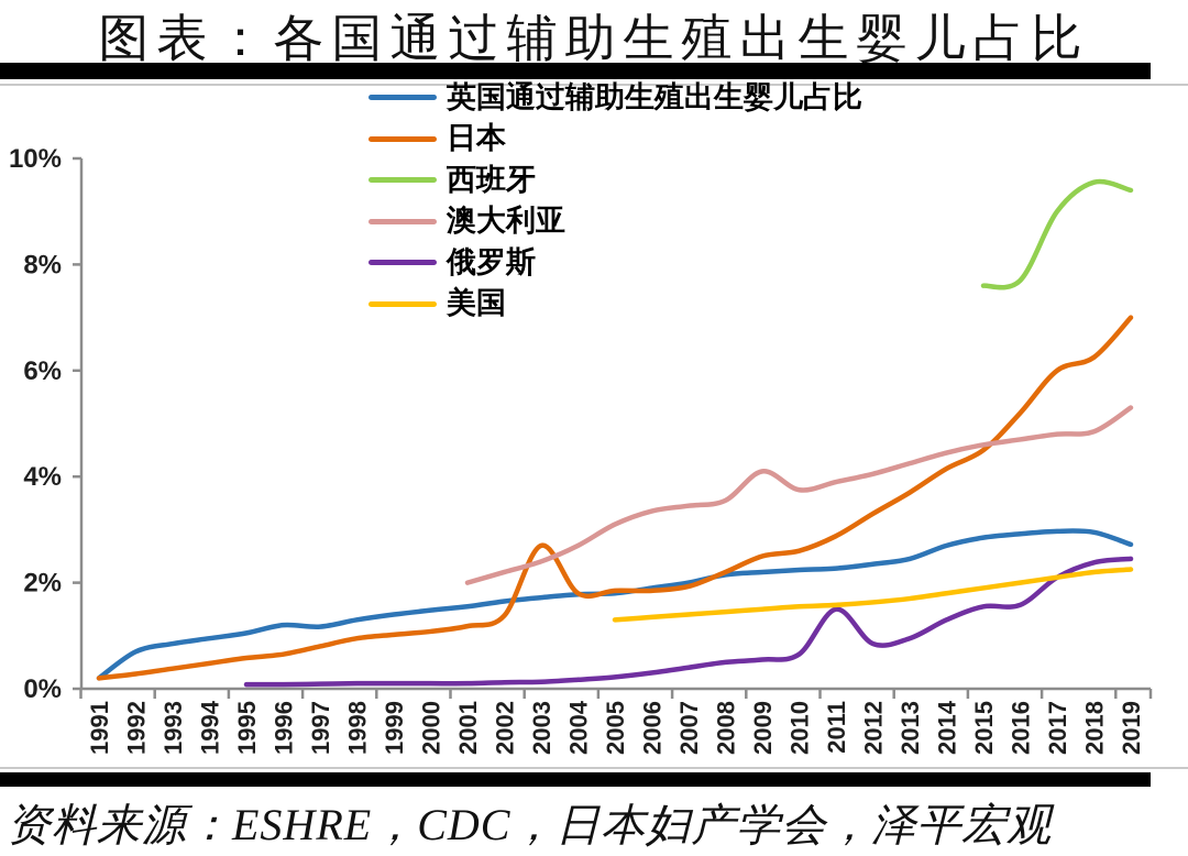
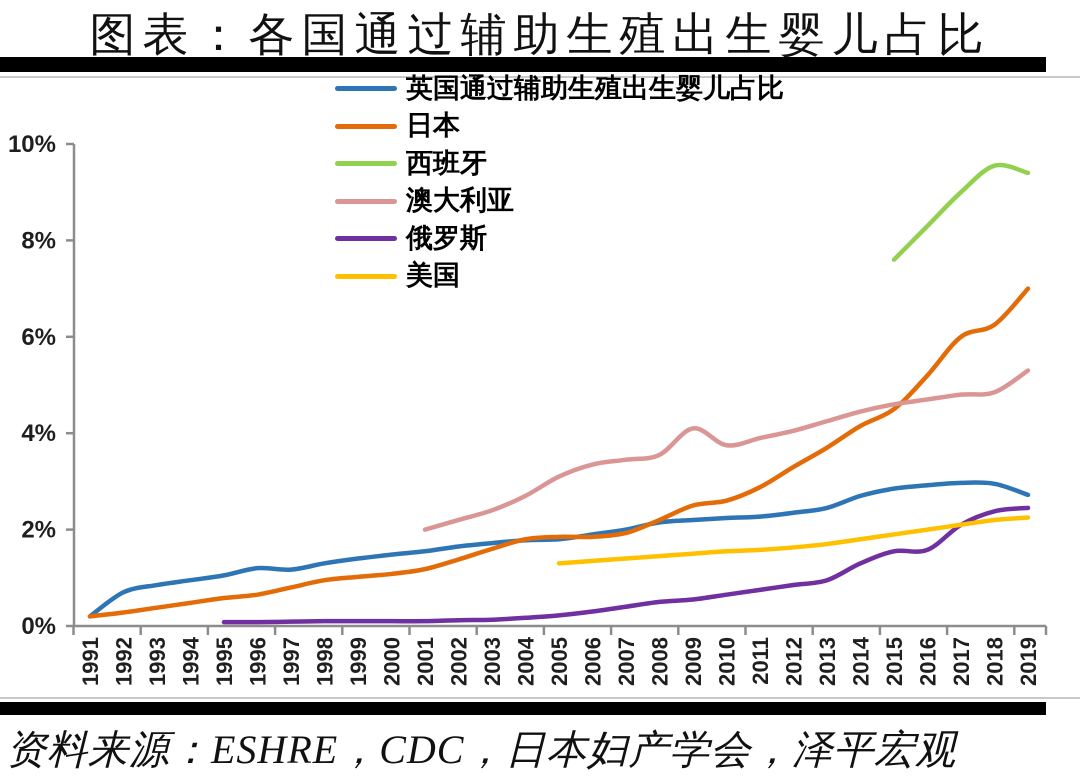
日本/2003: 2.7% -> 1.6%
俄罗斯/2011: 1.5% -> 0.8%
西班牙/2016: 7.7% -> 8.3%
